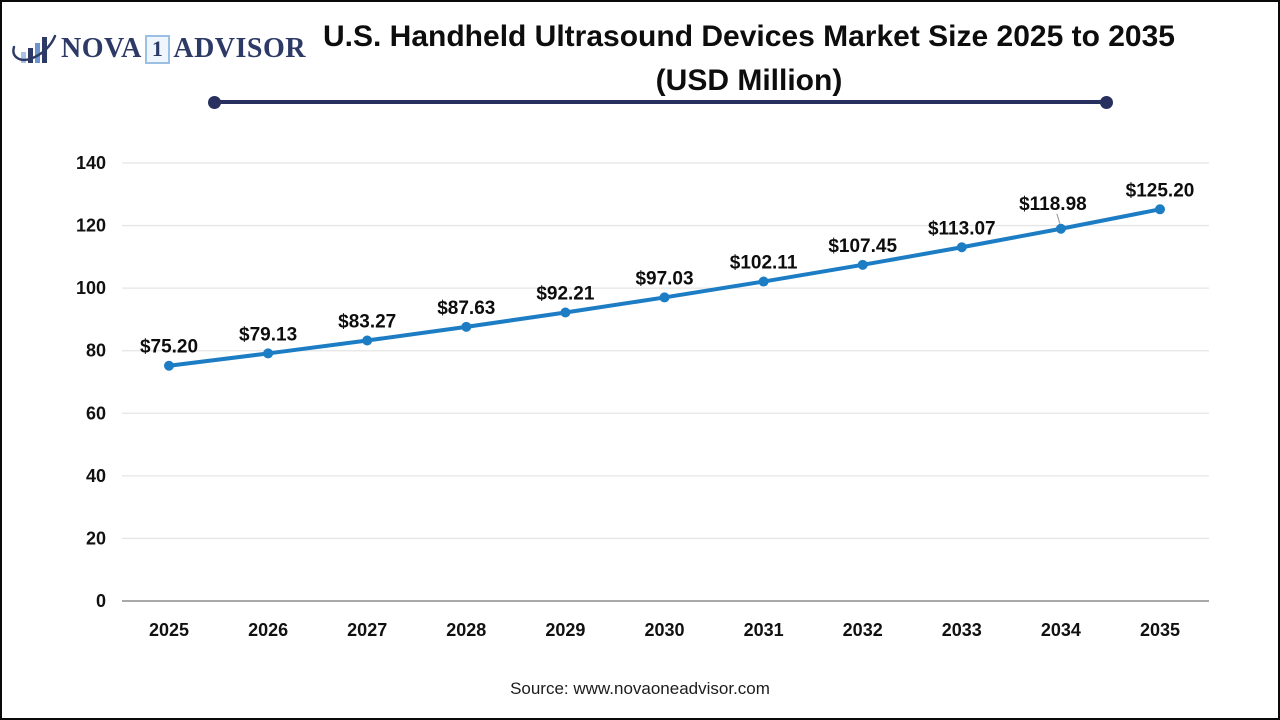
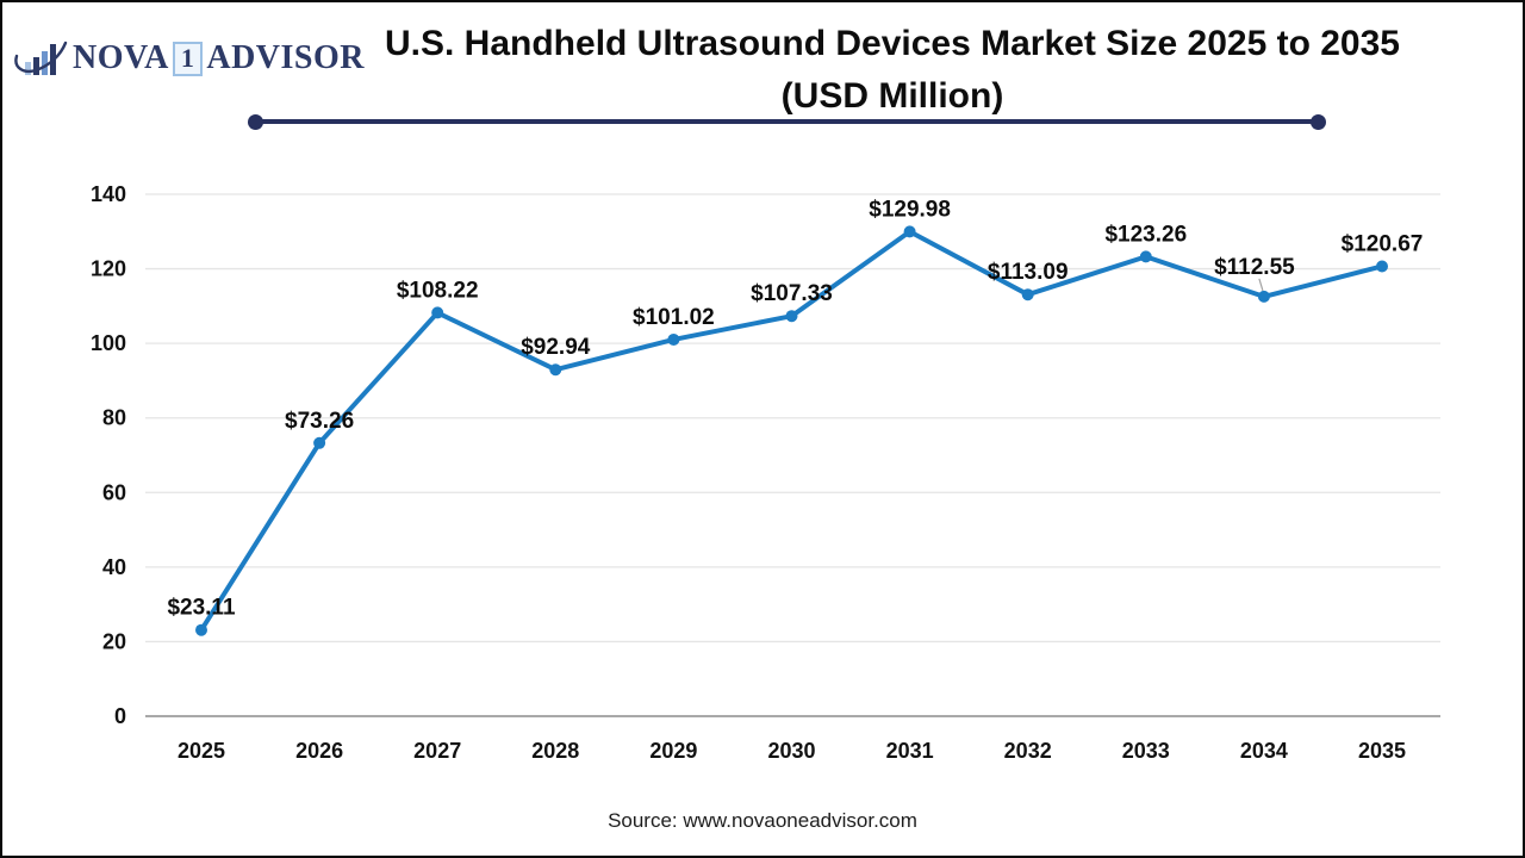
2025: $75.20 -> $23.11
2026: $79.13 -> $73.26
2027: $83.27 -> $108.22
2028: $87.63 -> $92.94
2029: $92.21 -> $101.02
2030: $97.03 -> $107.33
2031: $102.11 -> $129.98
2032: $107.45 -> $113.09
2033: $113.07 -> $123.26
2034: $118.98 -> $112.55
2035: $125.20 -> $120.67
